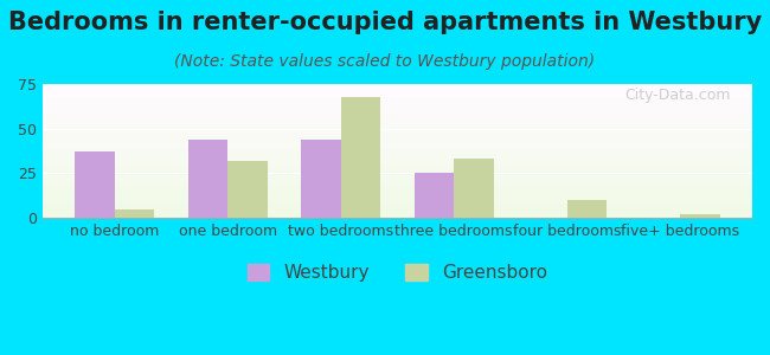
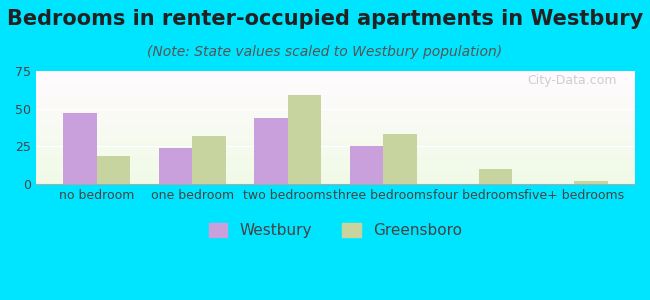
Westbury/no bedroom: 37 -> 47
Greensboro/no bedroom: 5 -> 19
Westbury/one bedroom: 44 -> 24
Greensboro/two bedrooms: 68 -> 59
